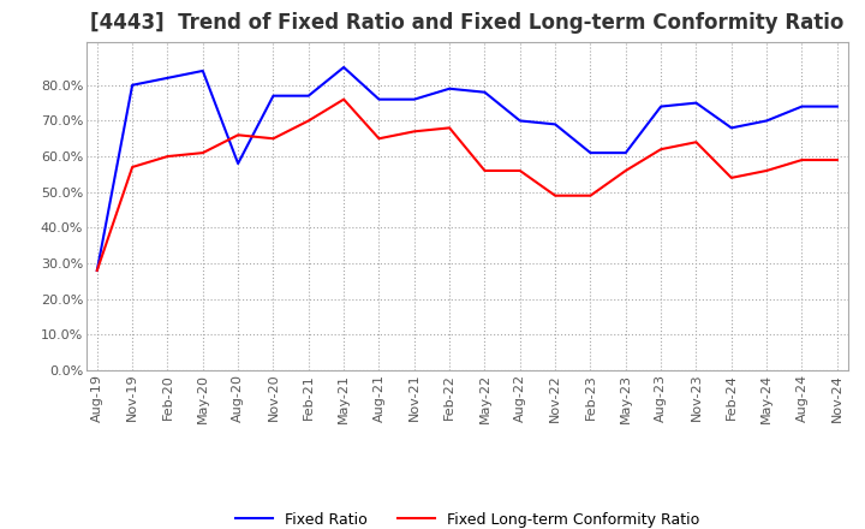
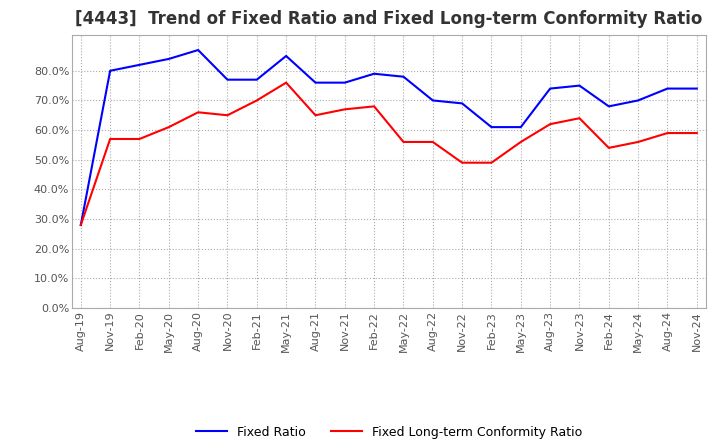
Fixed Long-term Conformity Ratio/Feb-20: 60% -> 57%
Fixed Ratio/Aug-20: 58% -> 87%
